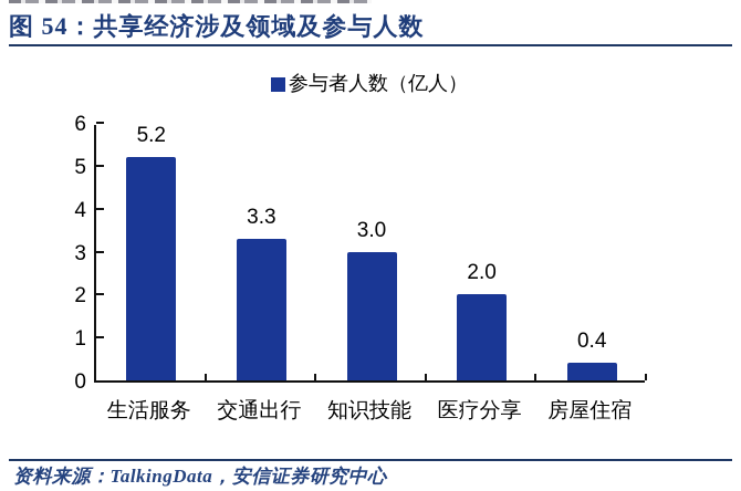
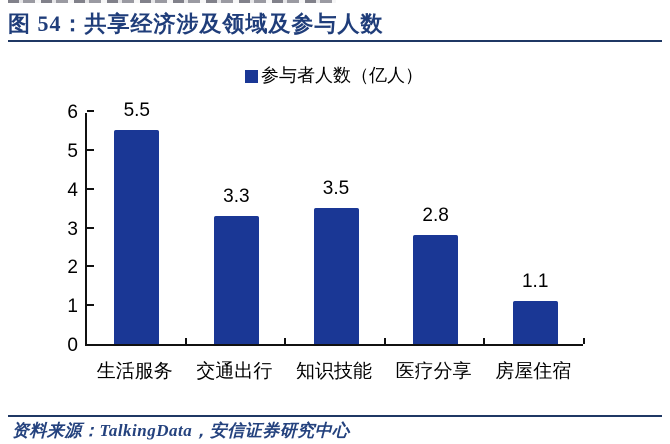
生活服务: 5.2 -> 5.5
知识技能: 3.0 -> 3.5
医疗分享: 2.0 -> 2.8
房屋住宿: 0.4 -> 1.1
